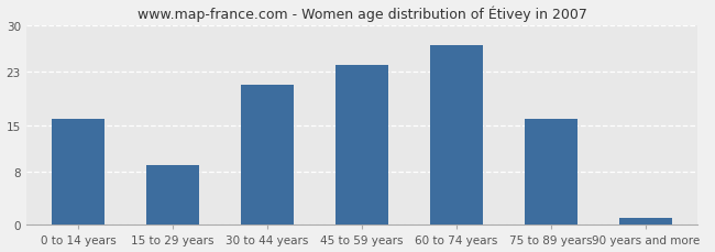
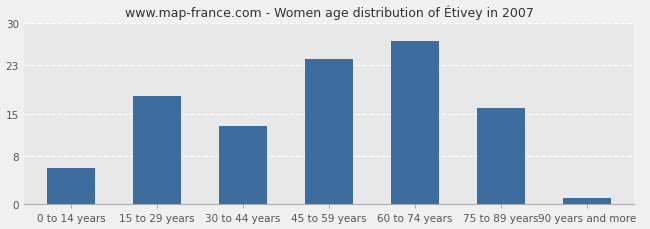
0 to 14 years: 16 -> 6
15 to 29 years: 9 -> 18
30 to 44 years: 21 -> 13
